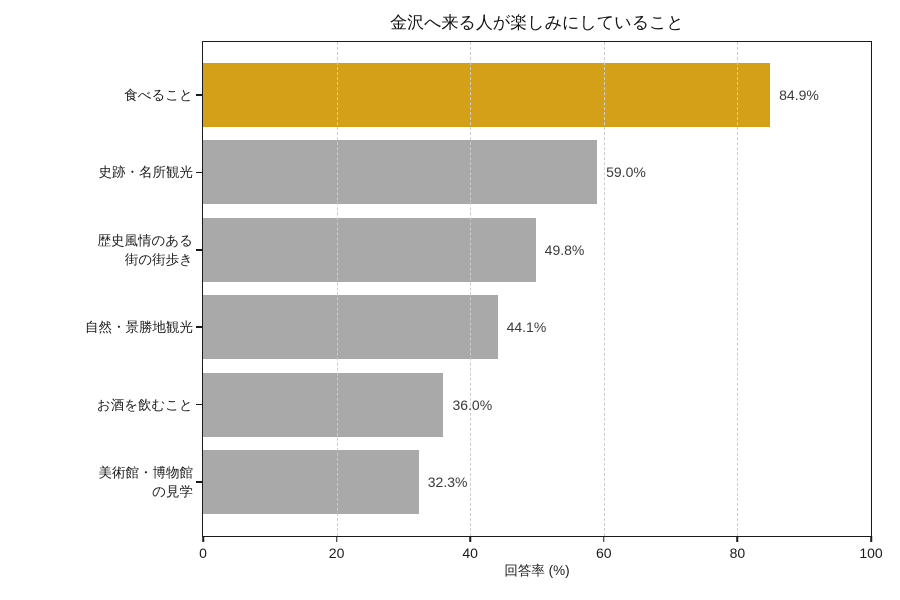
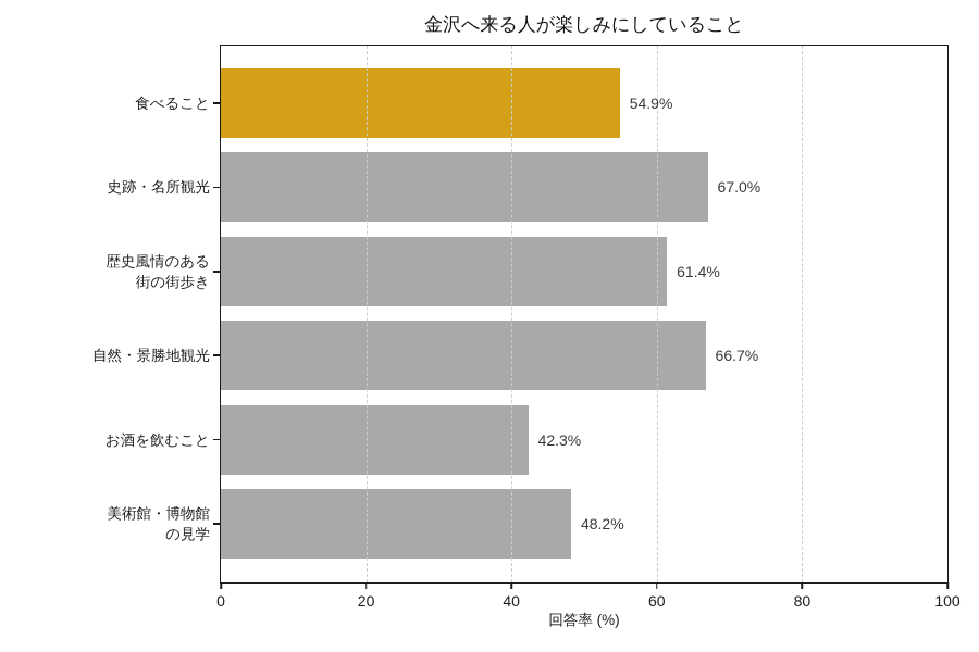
食べること: 84.9% -> 54.9%
史跡・名所観光: 59.0% -> 67.0%
歴史風情のある 街の街歩き: 49.8% -> 61.4%
自然・景勝地観光: 44.1% -> 66.7%
お酒を飲むこと: 36.0% -> 42.3%
美術館・博物館 の見学: 32.3% -> 48.2%
